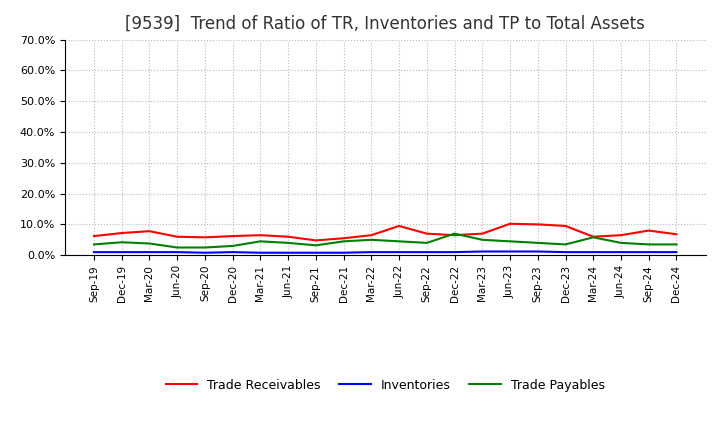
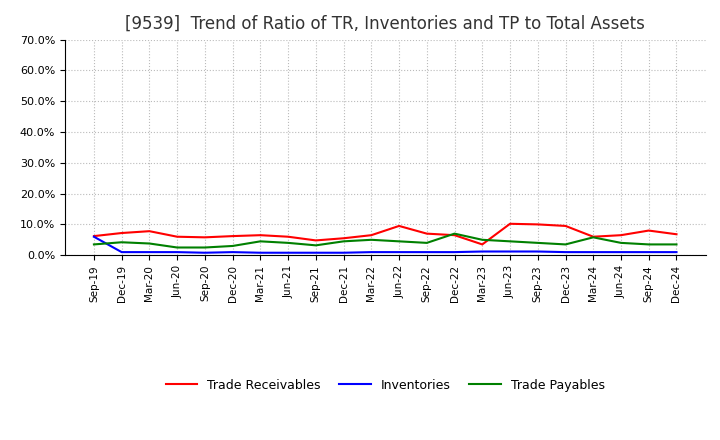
Inventories/Sep-19: 1.0% -> 6.0%
Trade Receivables/Mar-23: 7.0% -> 3.5%
